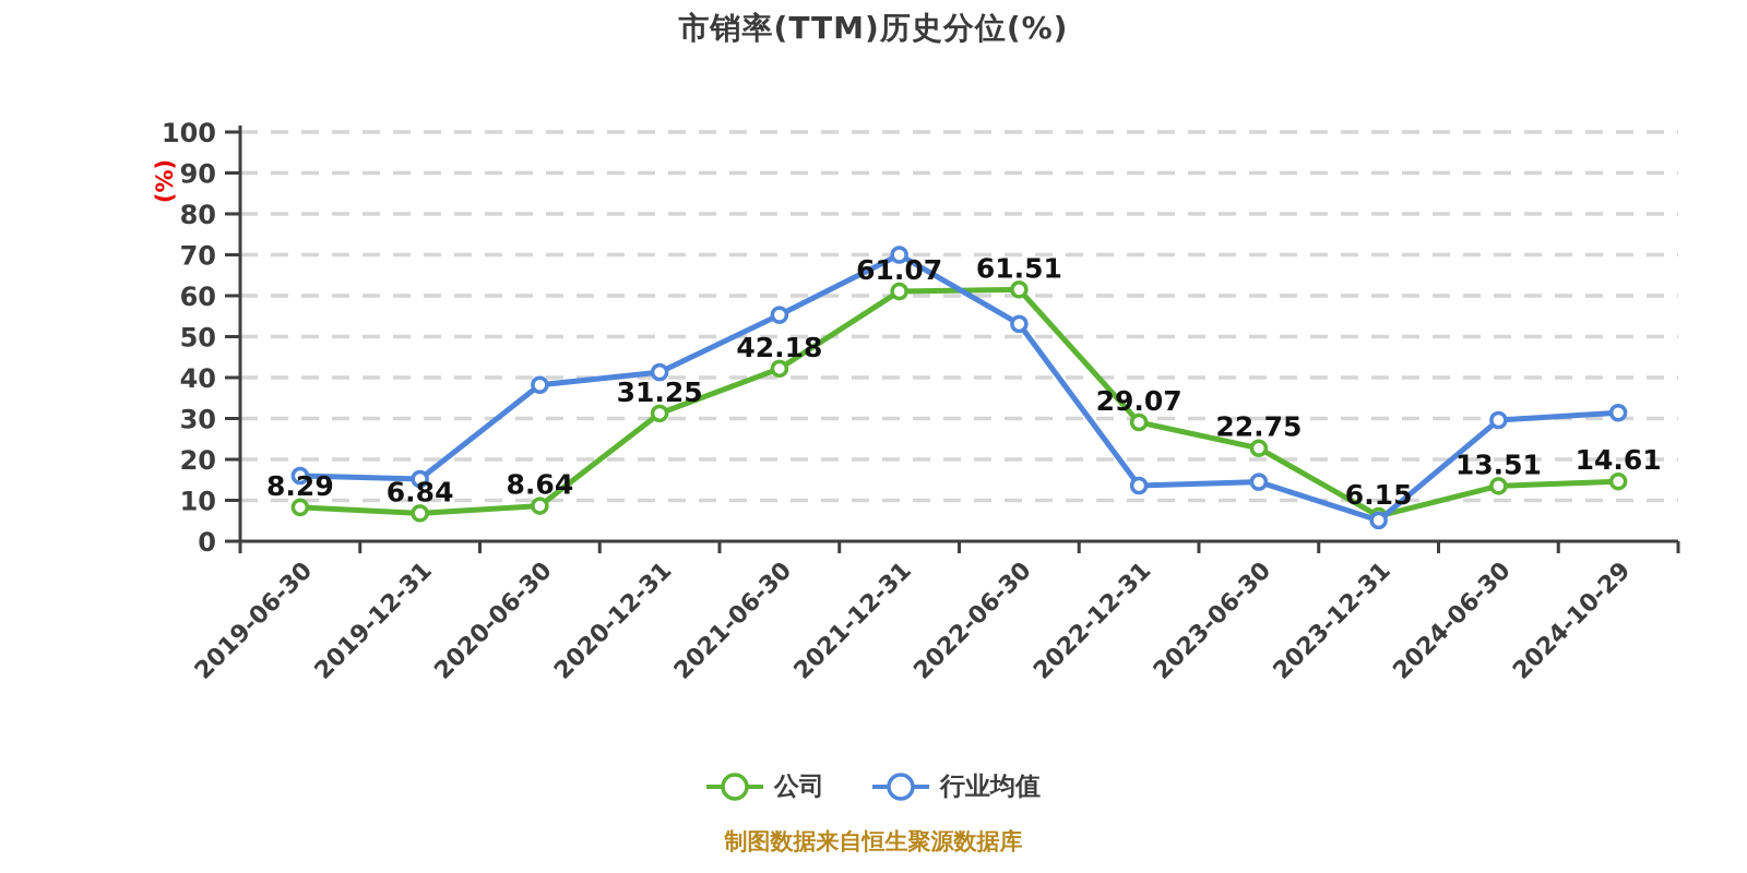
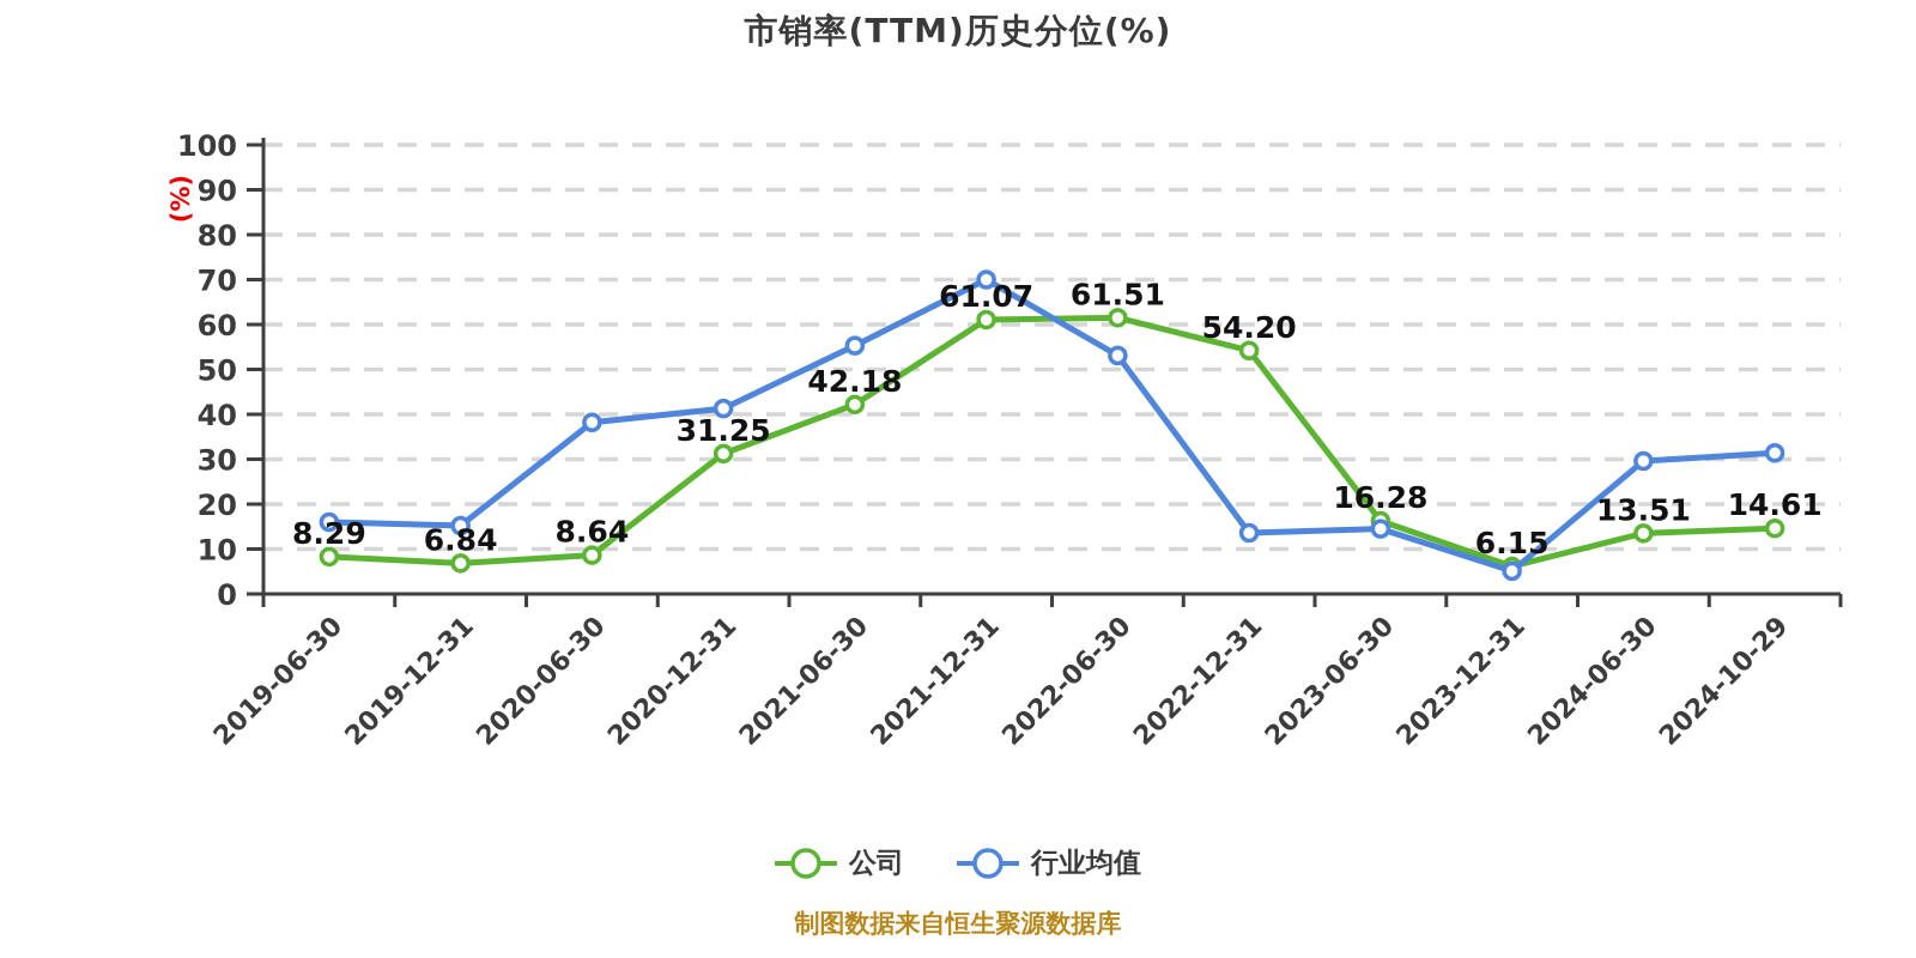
公司/2022-12-31: 29.07 -> 54.20
公司/2023-06-30: 22.75 -> 16.28
